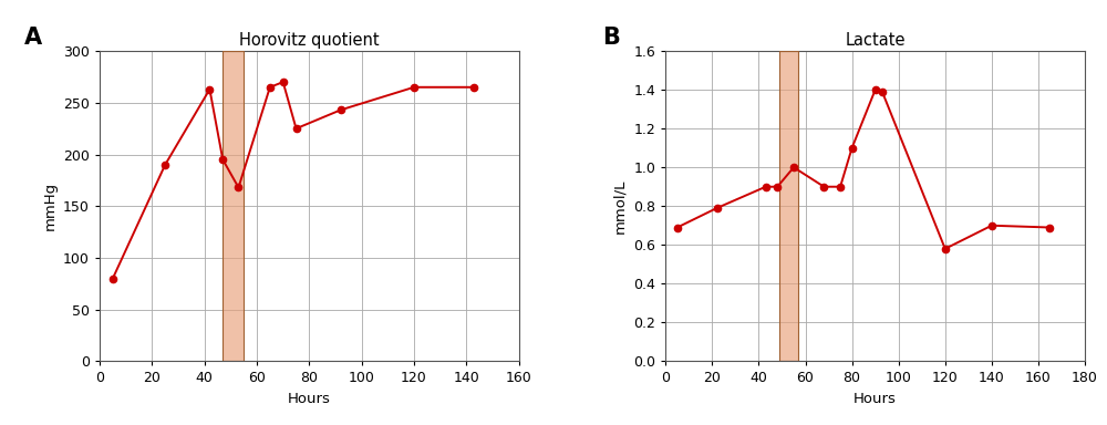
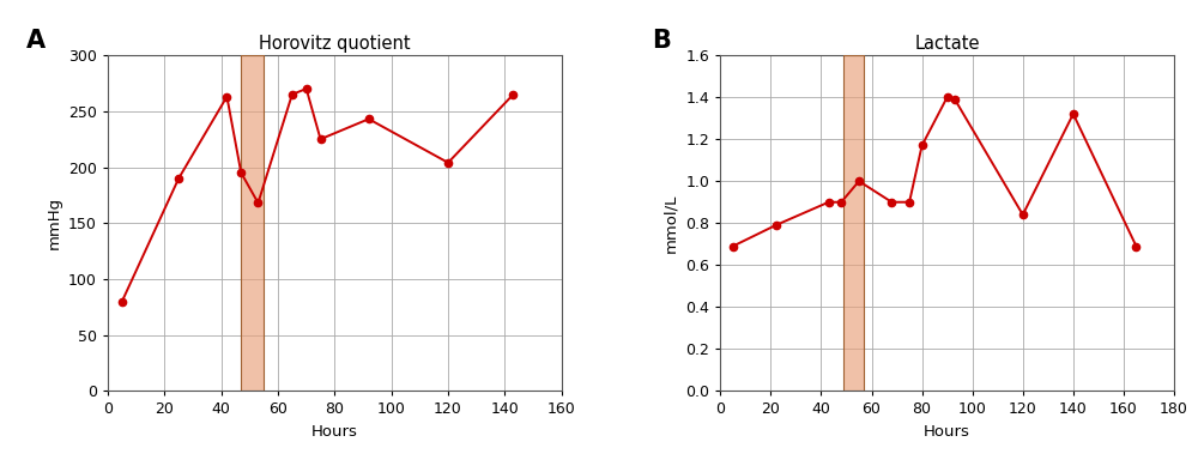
Horovitz quotient/120: 265 -> 204
Lactate/80: 1.10 -> 1.17
Lactate/120: 0.58 -> 0.84
Lactate/140: 0.70 -> 1.32
